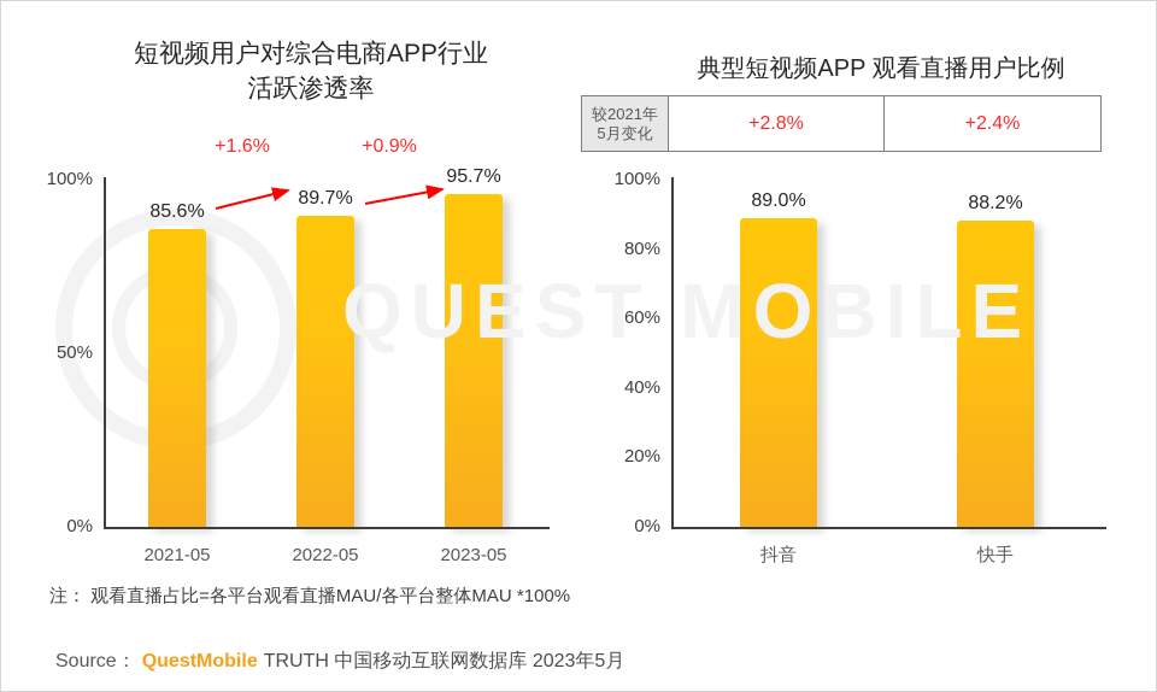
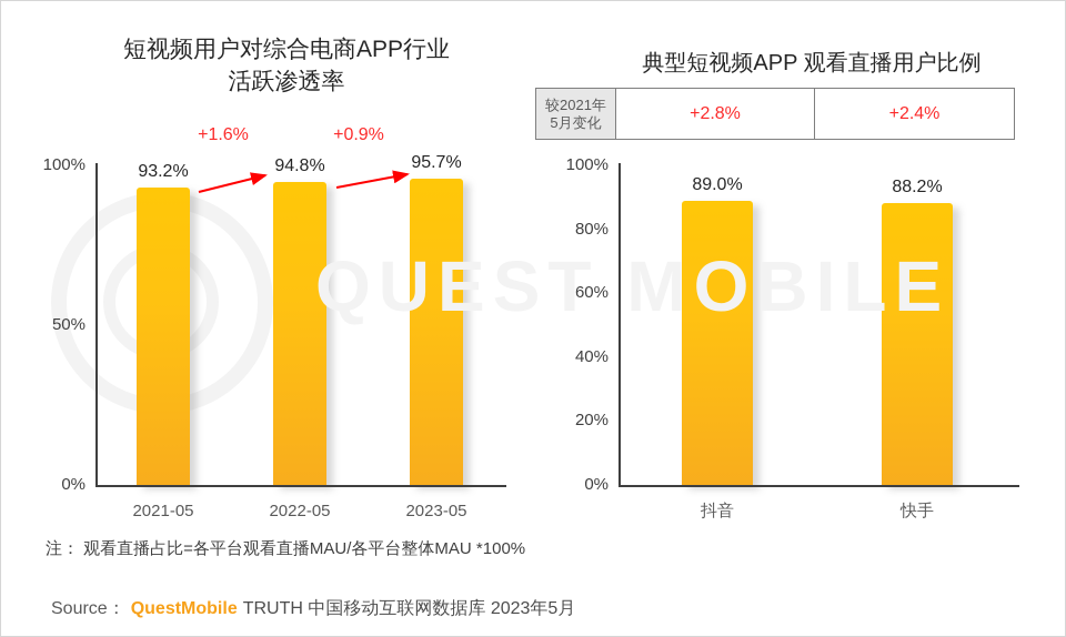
短视频用户对综合电商APP行业活跃渗透率/2021-05: 85.6% -> 93.2%
短视频用户对综合电商APP行业活跃渗透率/2022-05: 89.7% -> 94.8%
